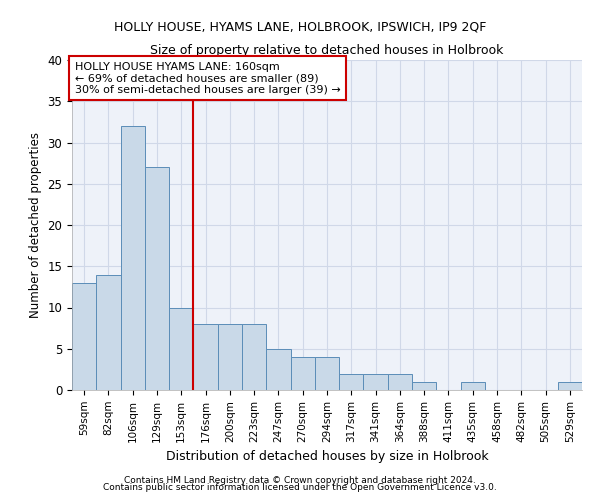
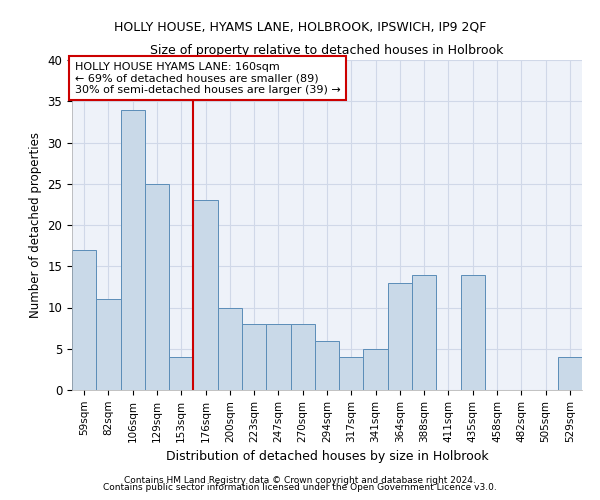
59sqm: 13 -> 17
82sqm: 14 -> 11
106sqm: 32 -> 34
129sqm: 27 -> 25
153sqm: 10 -> 4
176sqm: 8 -> 23
200sqm: 8 -> 10
247sqm: 5 -> 8
270sqm: 4 -> 8
294sqm: 4 -> 6
317sqm: 2 -> 4
341sqm: 2 -> 5
364sqm: 2 -> 13
388sqm: 1 -> 14
435sqm: 1 -> 14
529sqm: 1 -> 4
